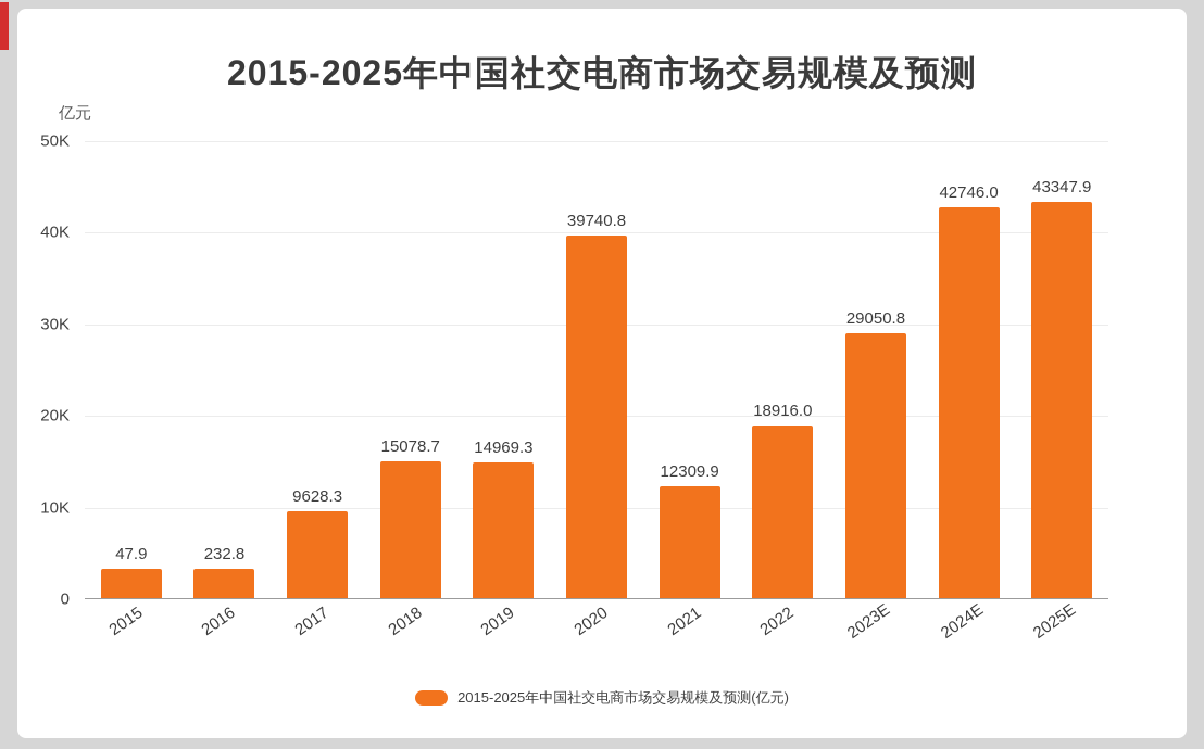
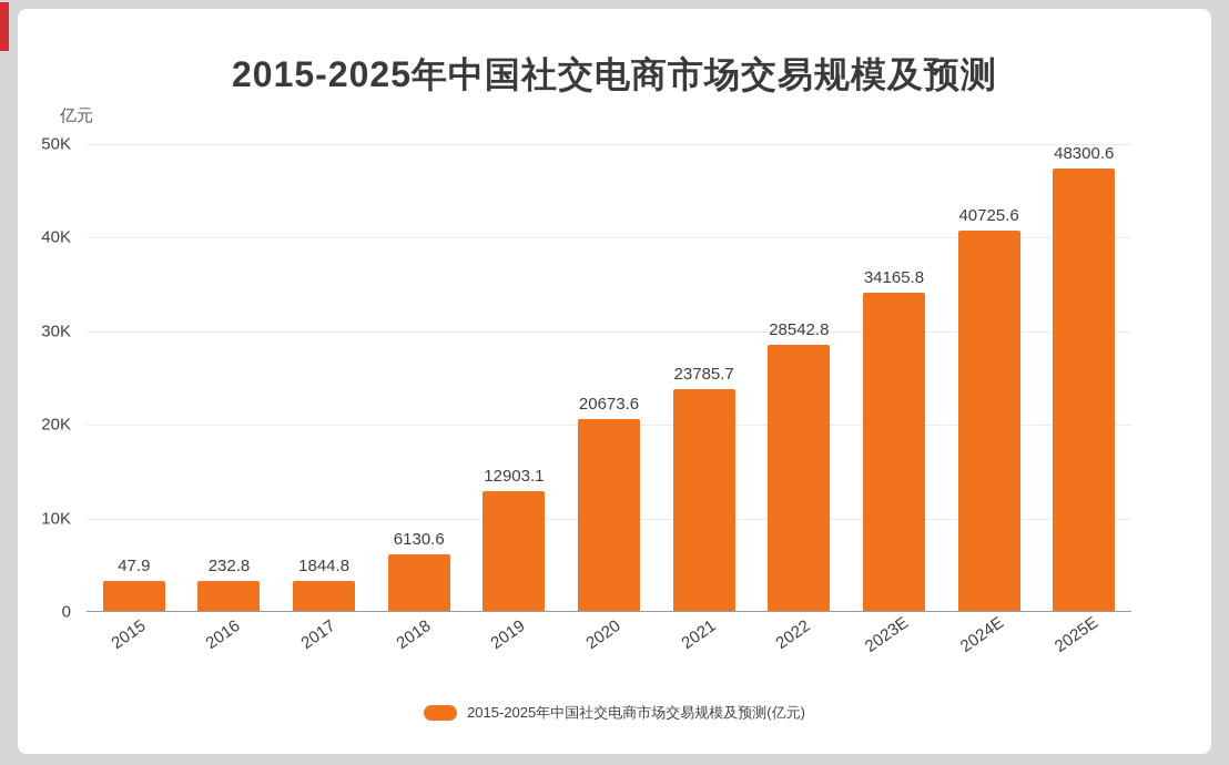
2017: 9628.3 -> 1844.8
2018: 15078.7 -> 6130.6
2019: 14969.3 -> 12903.1
2020: 39740.8 -> 20673.6
2021: 12309.9 -> 23785.7
2022: 18916.0 -> 28542.8
2023E: 29050.8 -> 34165.8
2024E: 42746.0 -> 40725.6
2025E: 43347.9 -> 48300.6
